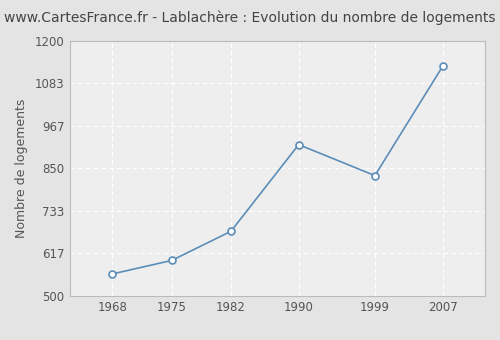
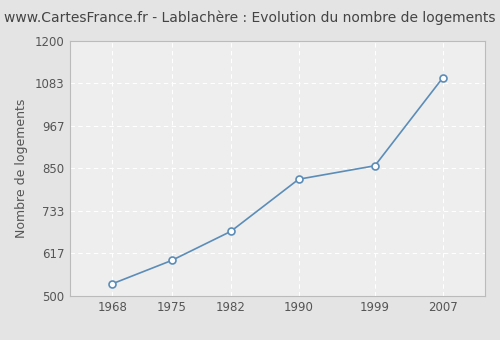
1968: 560 -> 533
1990: 915 -> 820
1999: 830 -> 857
2007: 1130 -> 1098
